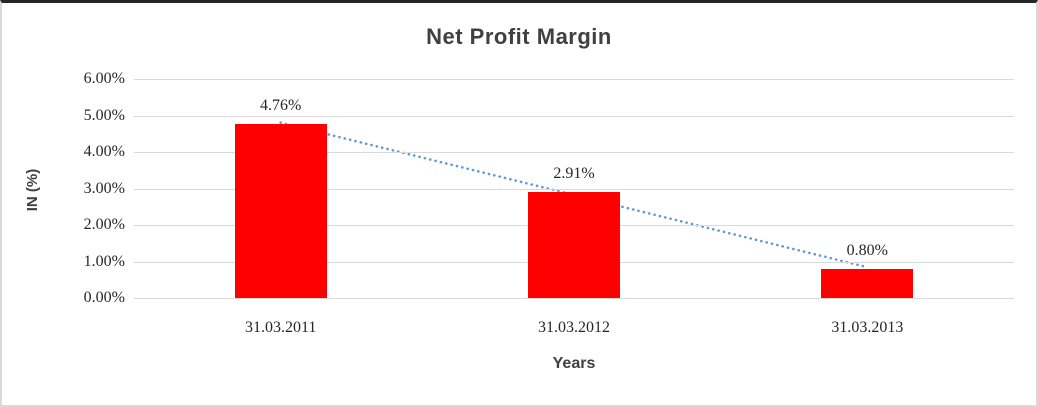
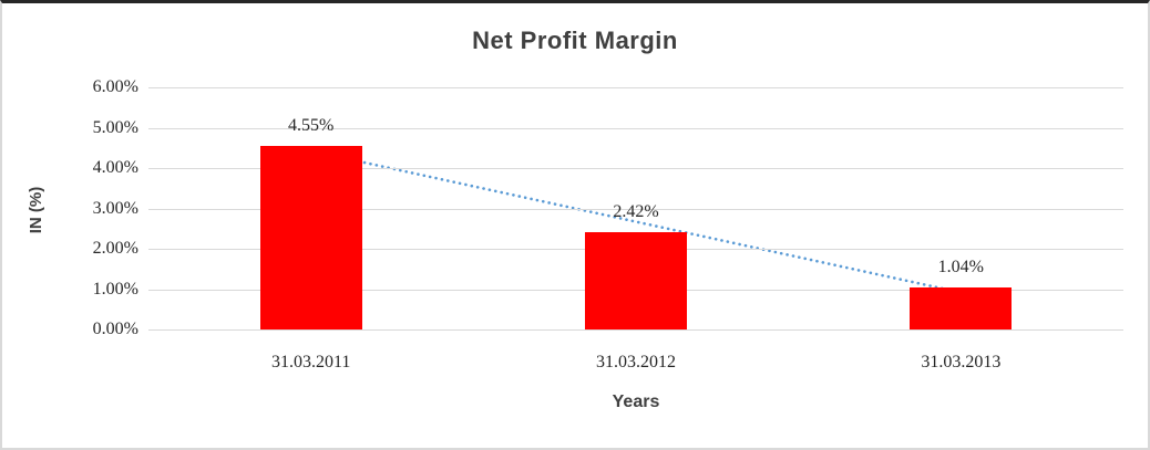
31.03.2011: 4.76% -> 4.55%
31.03.2012: 2.91% -> 2.42%
31.03.2013: 0.80% -> 1.04%
